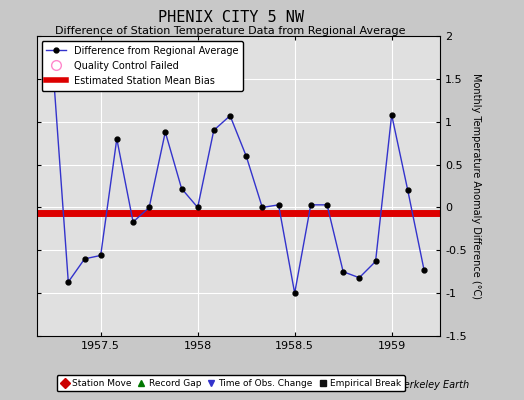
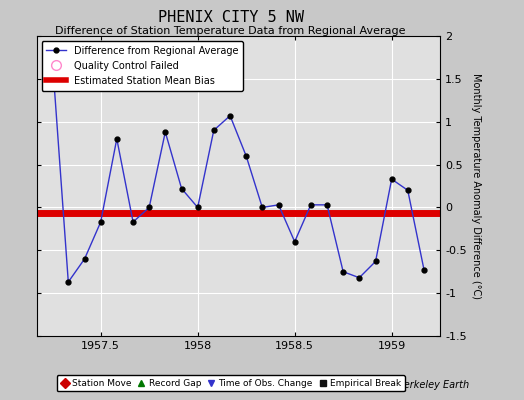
1957.5: -0.56 -> -0.17
1958.5: -1.00 -> -0.40
1959: 1.08 -> 0.33
